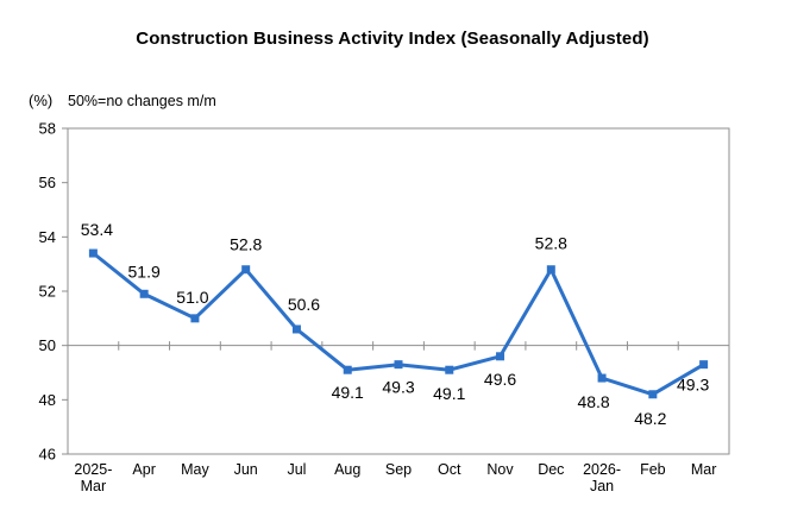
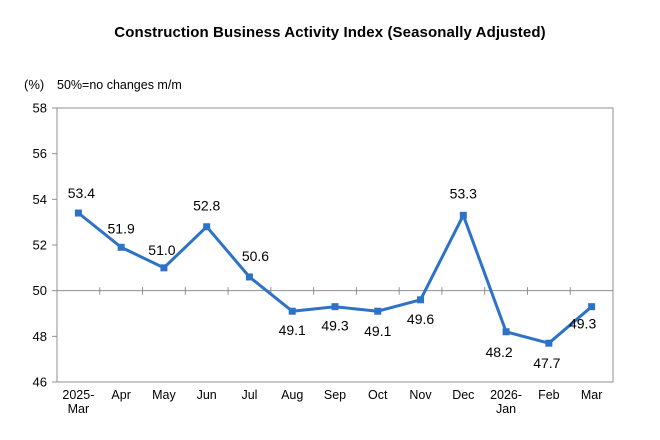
Dec: 52.8 -> 53.3
2026- Jan: 48.8 -> 48.2
Feb: 48.2 -> 47.7
